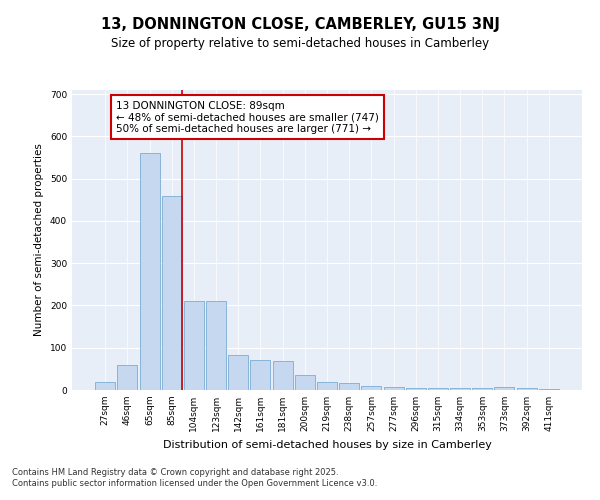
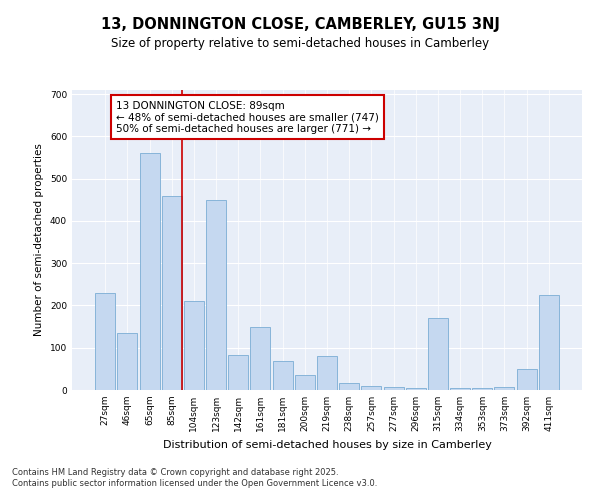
27sqm: 18 -> 230
46sqm: 60 -> 135
123sqm: 210 -> 450
161sqm: 70 -> 150
219sqm: 20 -> 80
315sqm: 5 -> 170
392sqm: 5 -> 50
411sqm: 3 -> 225
